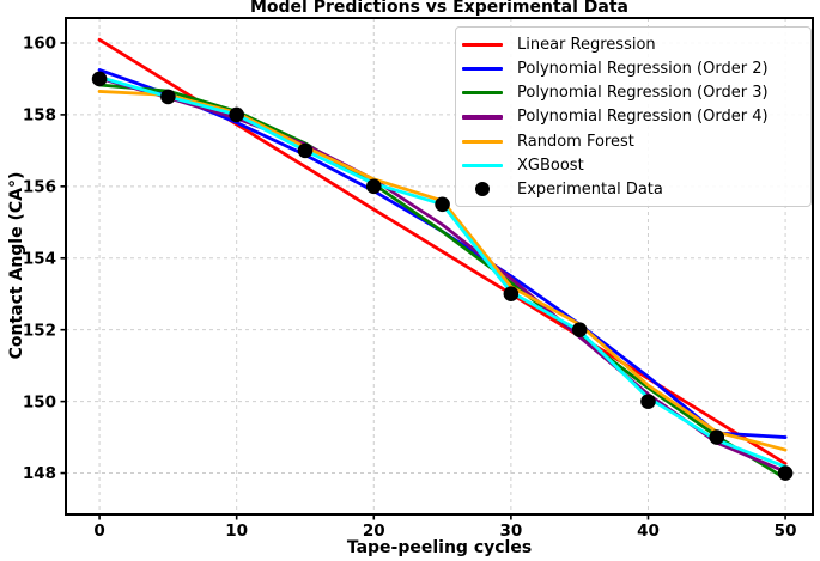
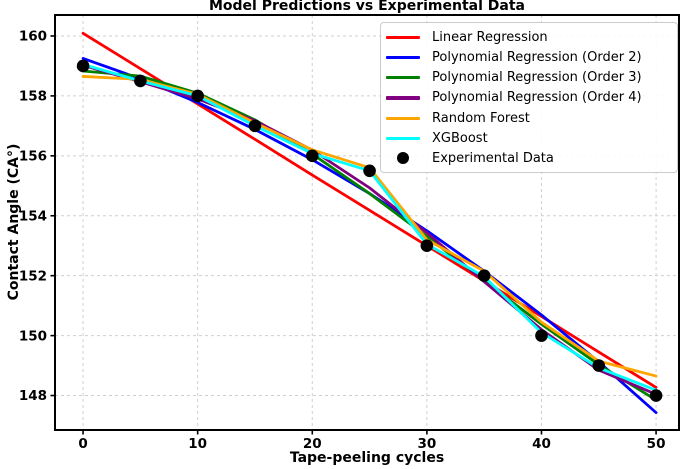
Polynomial Regression (Order 2)/50: 149.0 -> 147.4
